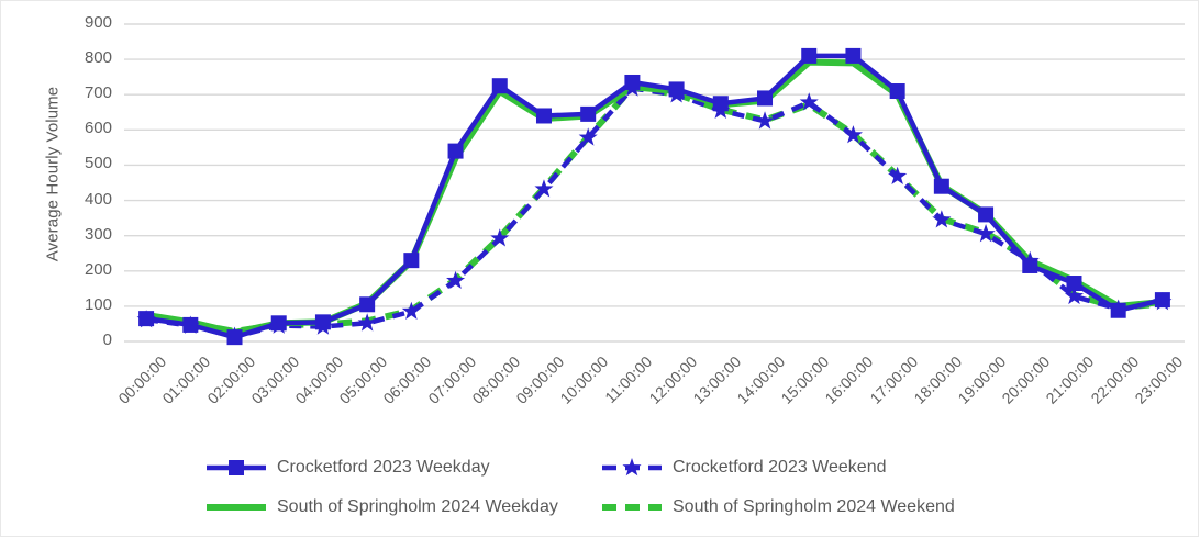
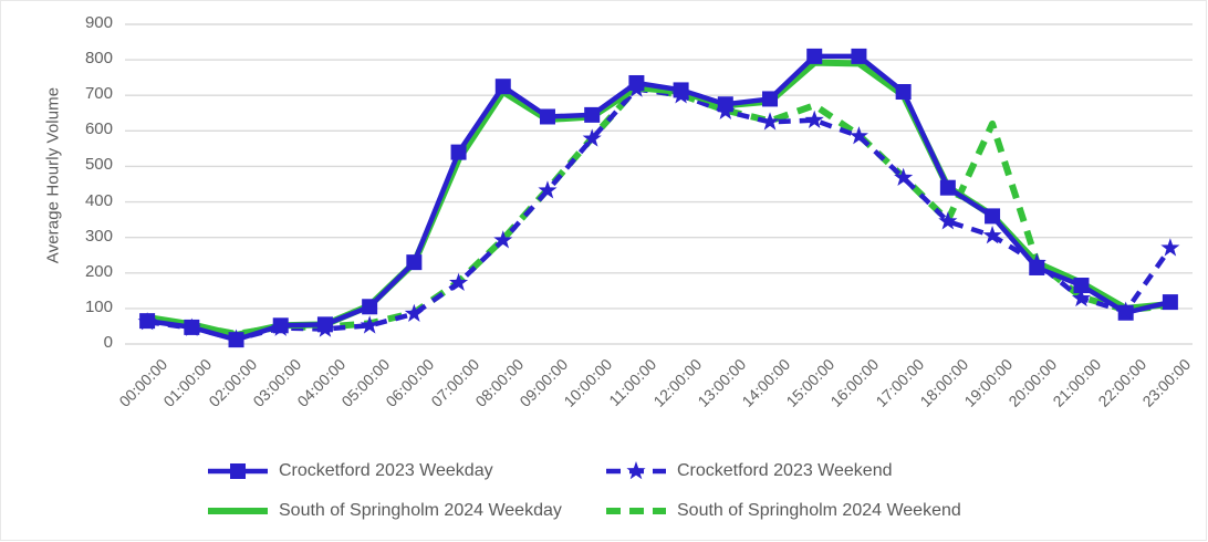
Crocketford 2023 Weekend/15:00:00: 680 -> 630
South of Springholm 2024 Weekend/19:00:00: 310 -> 620
Crocketford 2023 Weekend/23:00:00: 110 -> 270
